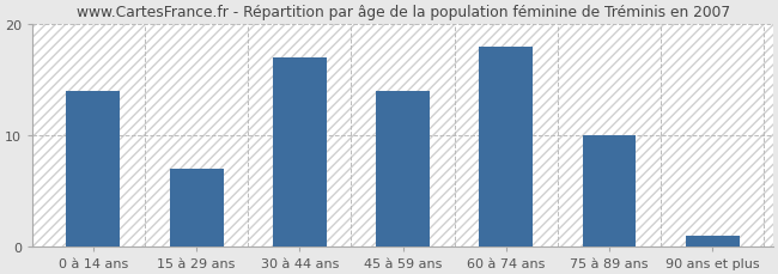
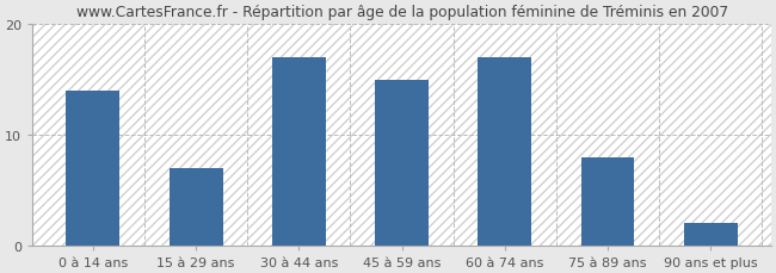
45 à 59 ans: 14 -> 15
60 à 74 ans: 18 -> 17
75 à 89 ans: 10 -> 8
90 ans et plus: 1 -> 2
